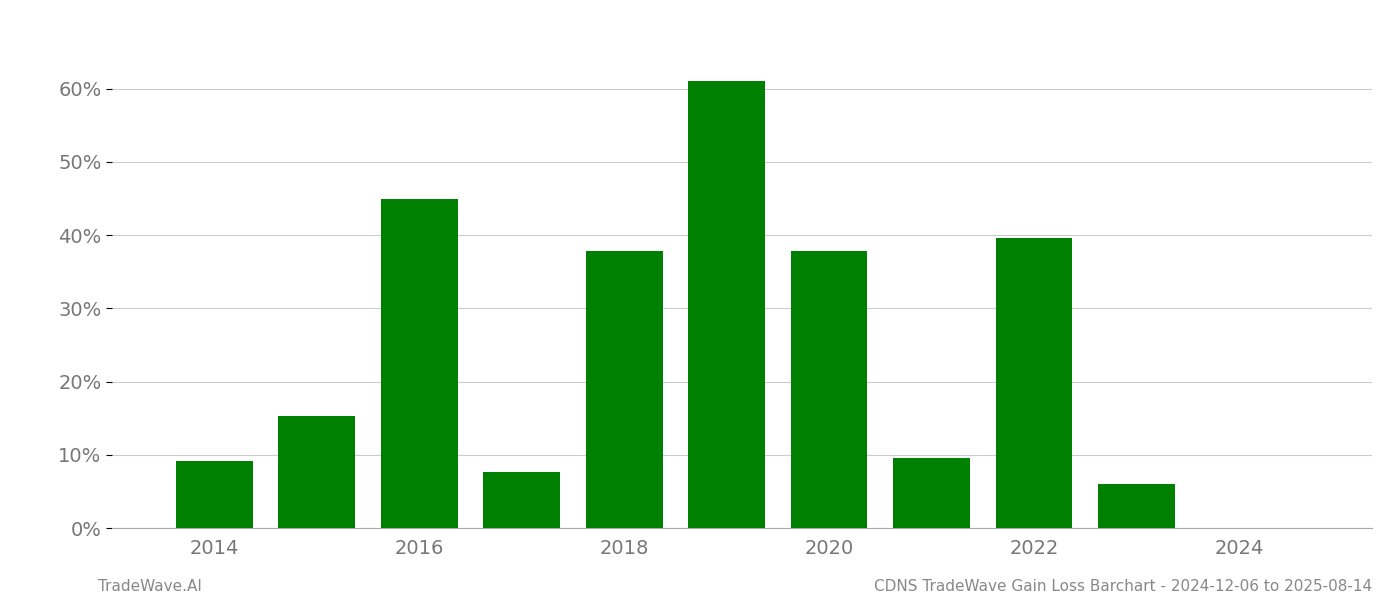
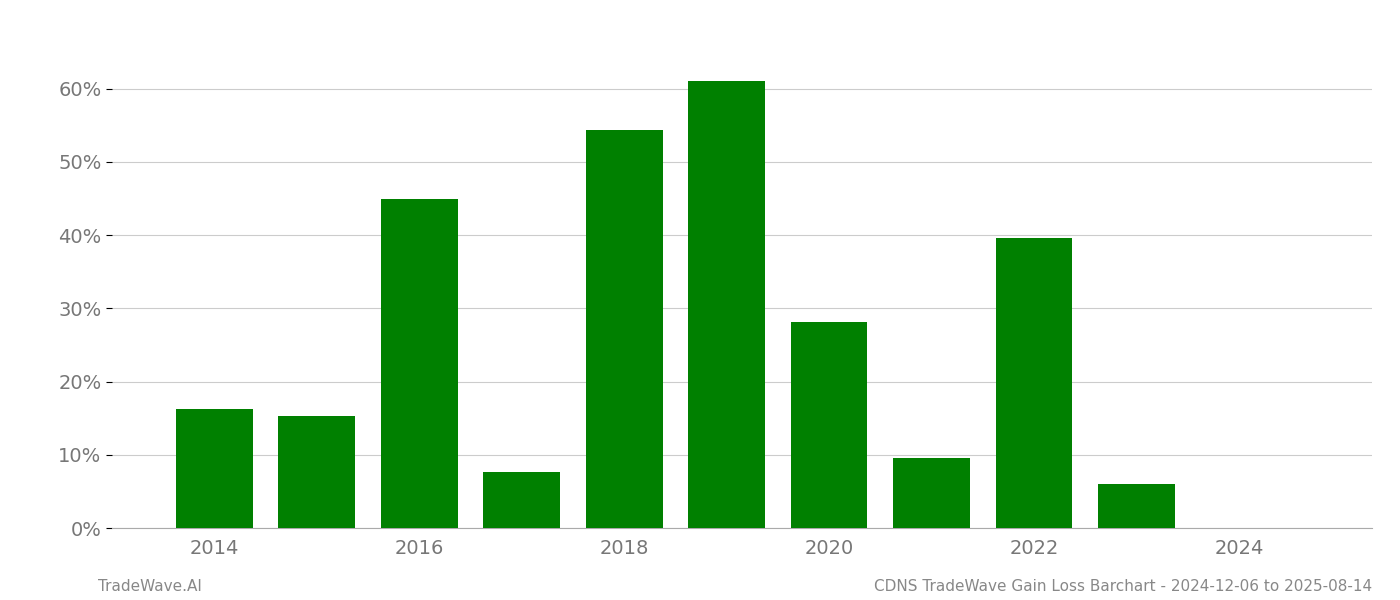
2014: 9.2% -> 16.3%
2018: 37.8% -> 54.4%
2020: 37.8% -> 28.1%
